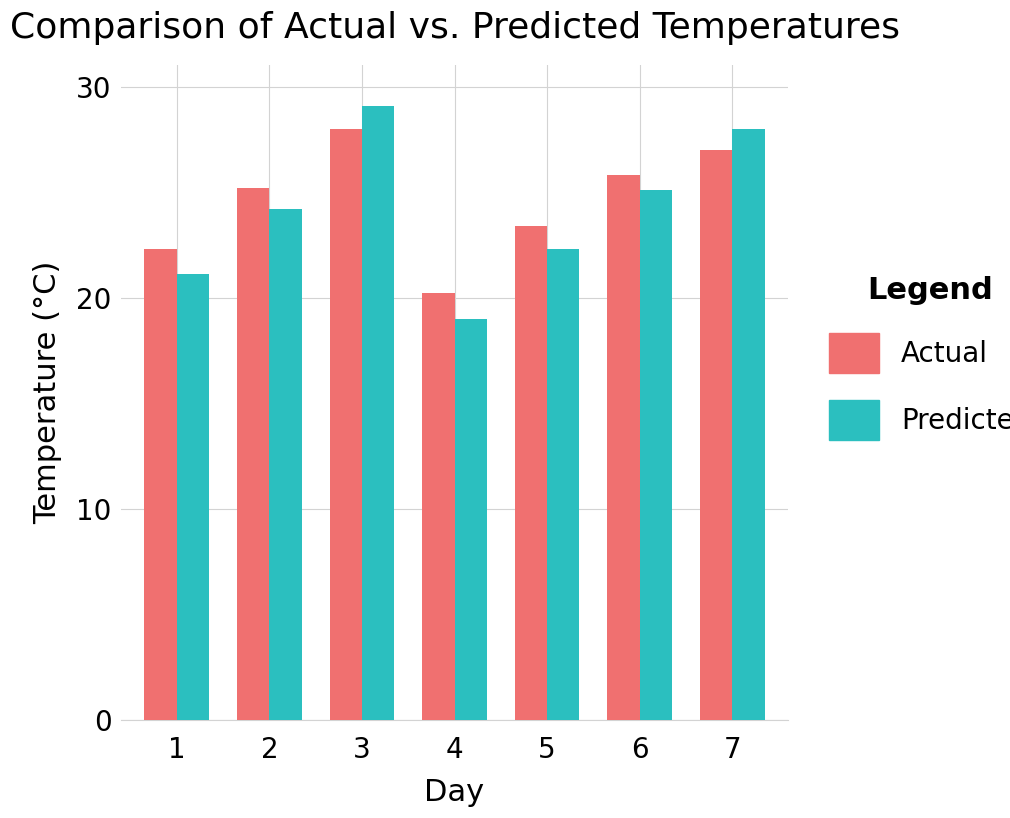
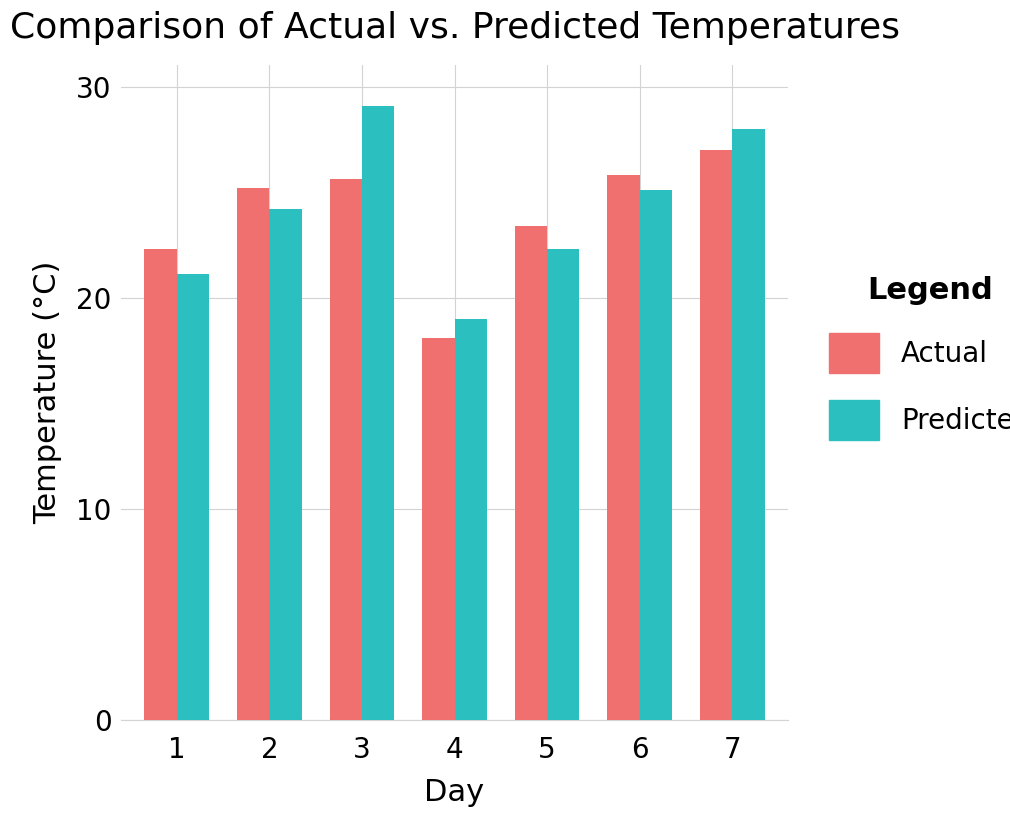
Actual/3: 28.0 -> 25.6
Actual/4: 20.2 -> 18.1
